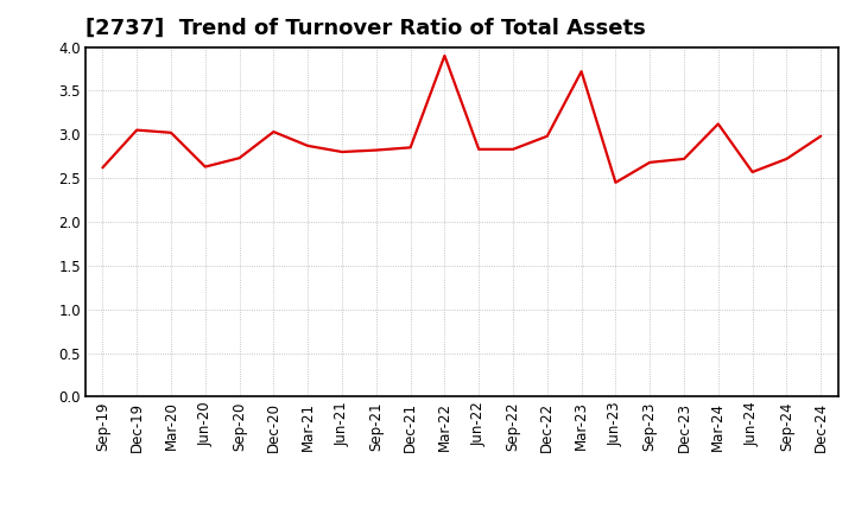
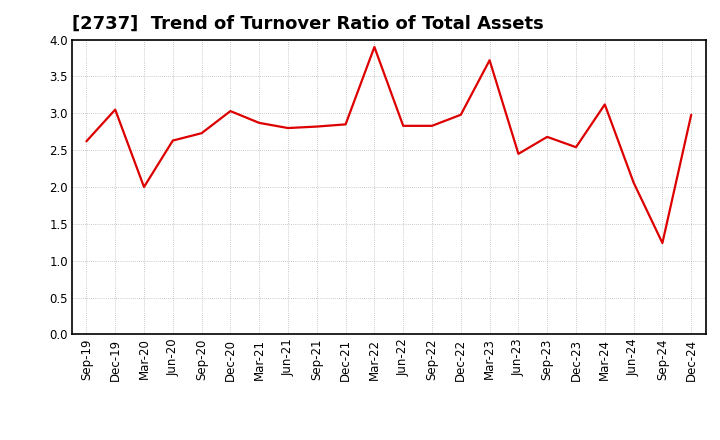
Mar-20: 3.02 -> 2.00
Dec-23: 2.72 -> 2.54
Jun-24: 2.57 -> 2.06
Sep-24: 2.72 -> 1.24
